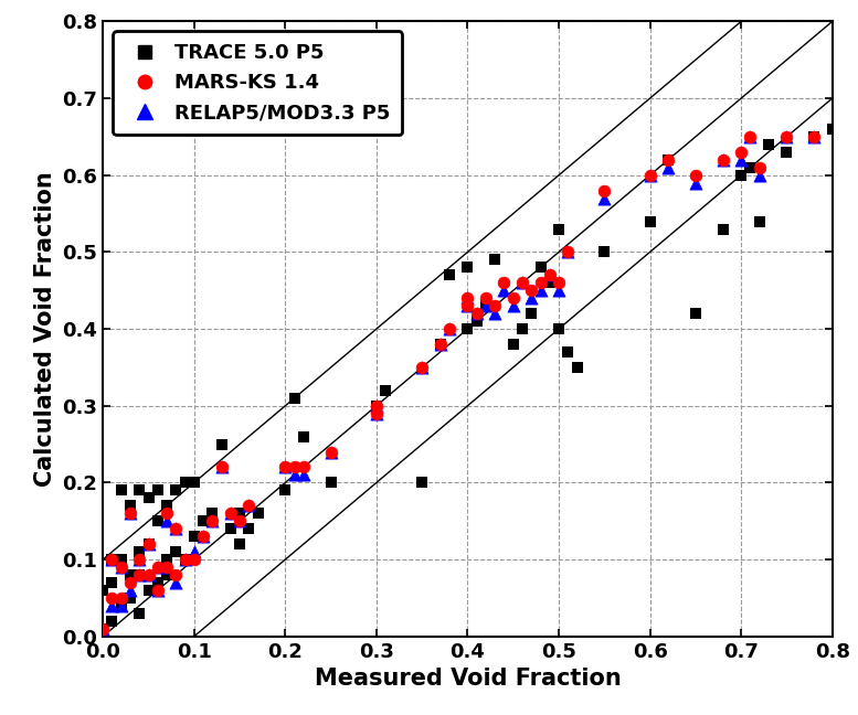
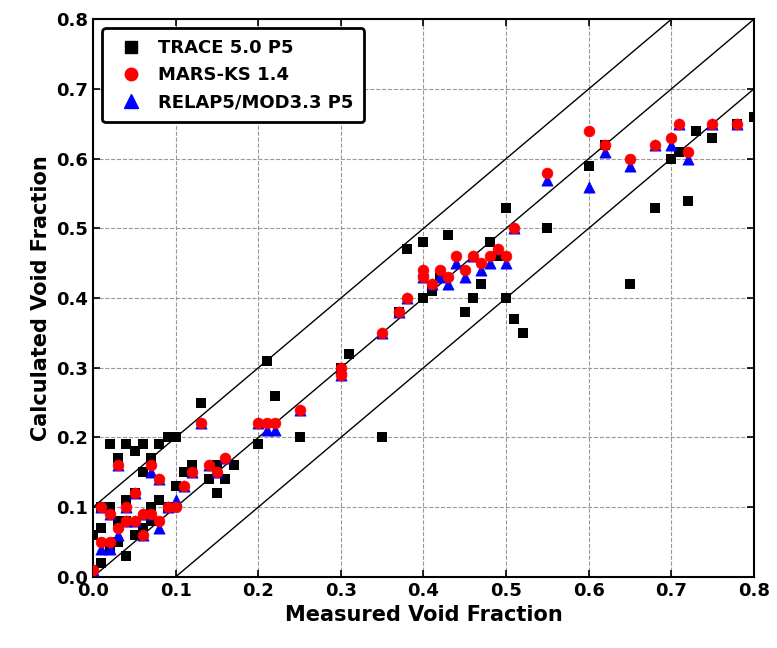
TRACE 5.0 P5/0.6: 0.54 -> 0.59
MARS-KS 1.4/0.6: 0.60 -> 0.64
RELAP5/MOD3.3 P5/0.6: 0.60 -> 0.56
